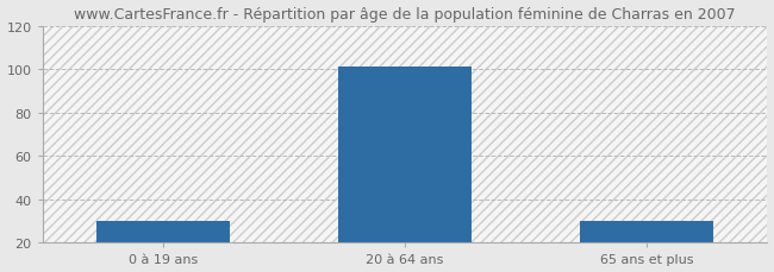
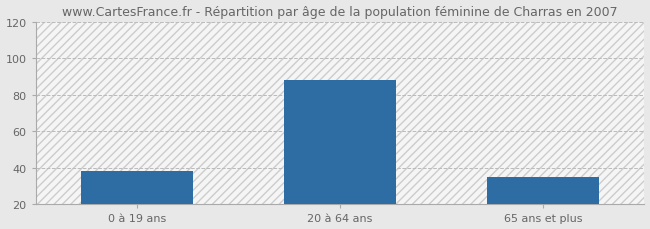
0 à 19 ans: 30 -> 38
20 à 64 ans: 101 -> 88
65 ans et plus: 30 -> 35
